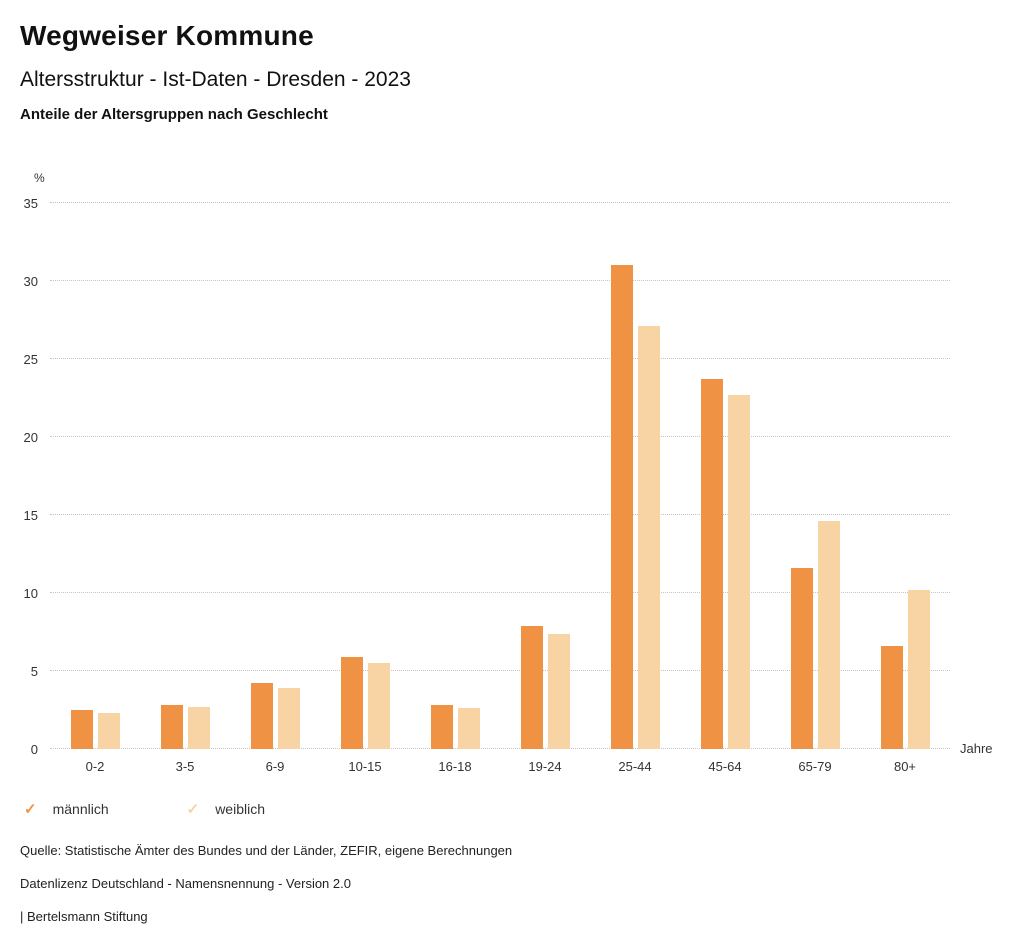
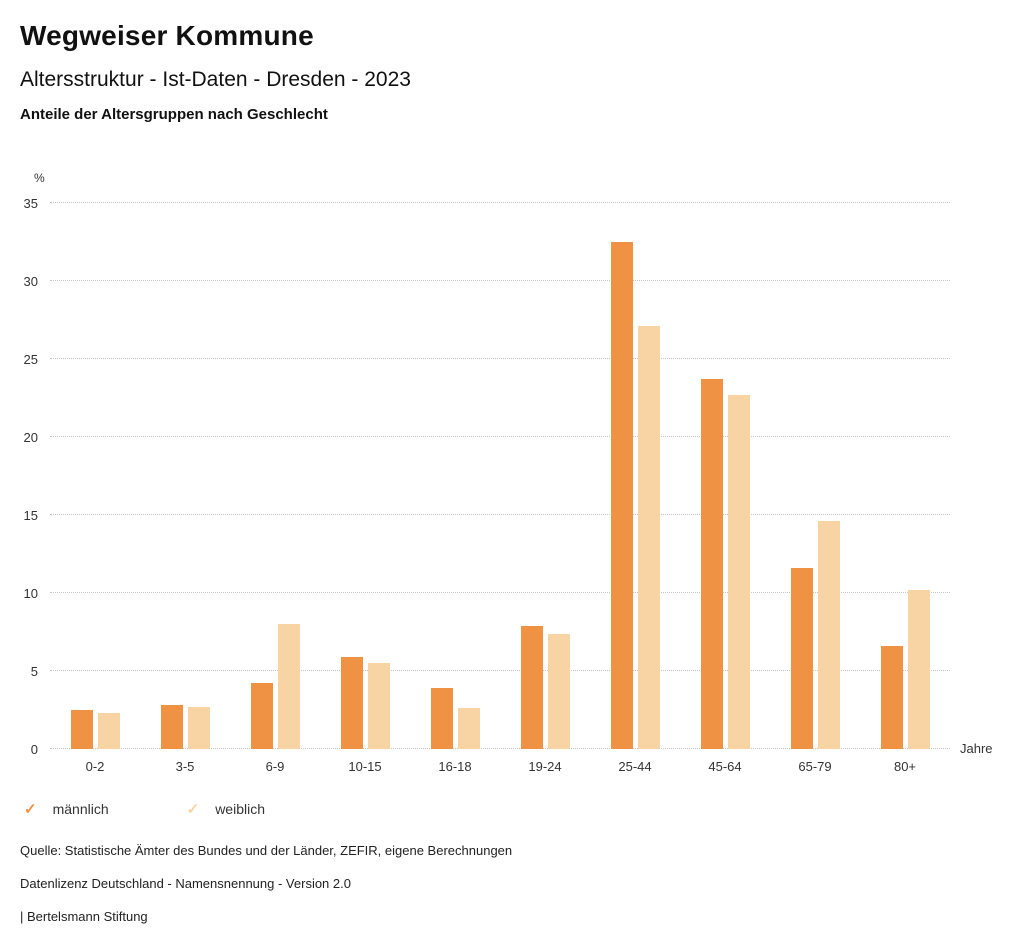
weiblich/6-9: 3.9 -> 8.0
männlich/16-18: 2.8 -> 3.9
männlich/25-44: 31.0 -> 32.5
